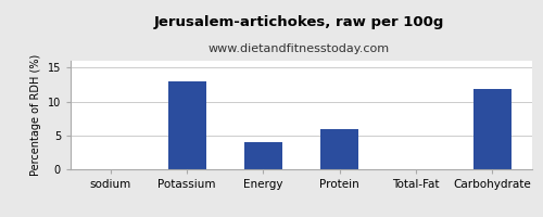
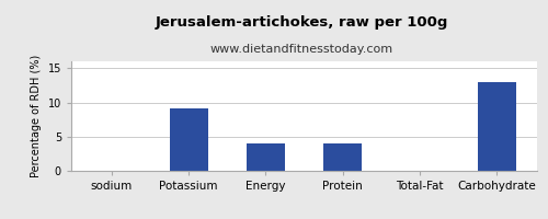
Potassium: 13.0 -> 9.1
Protein: 6.0 -> 4.0
Carbohydrate: 11.8 -> 13.0
